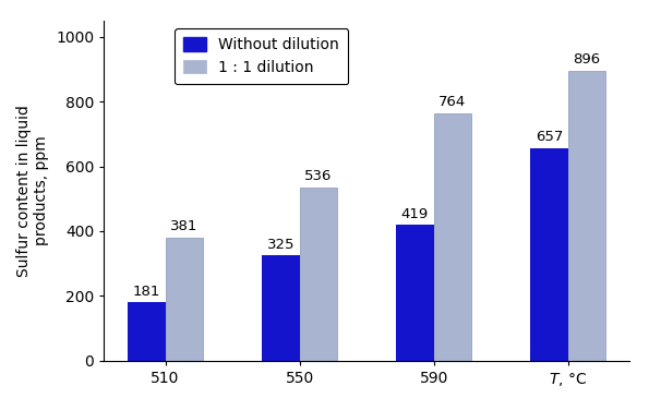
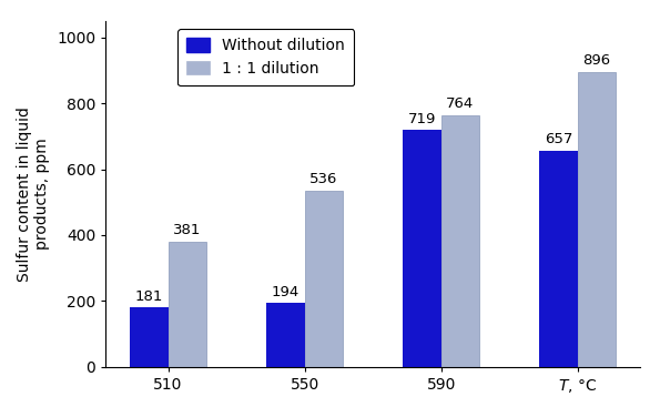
Without dilution/550: 325 -> 194
Without dilution/590: 419 -> 719
